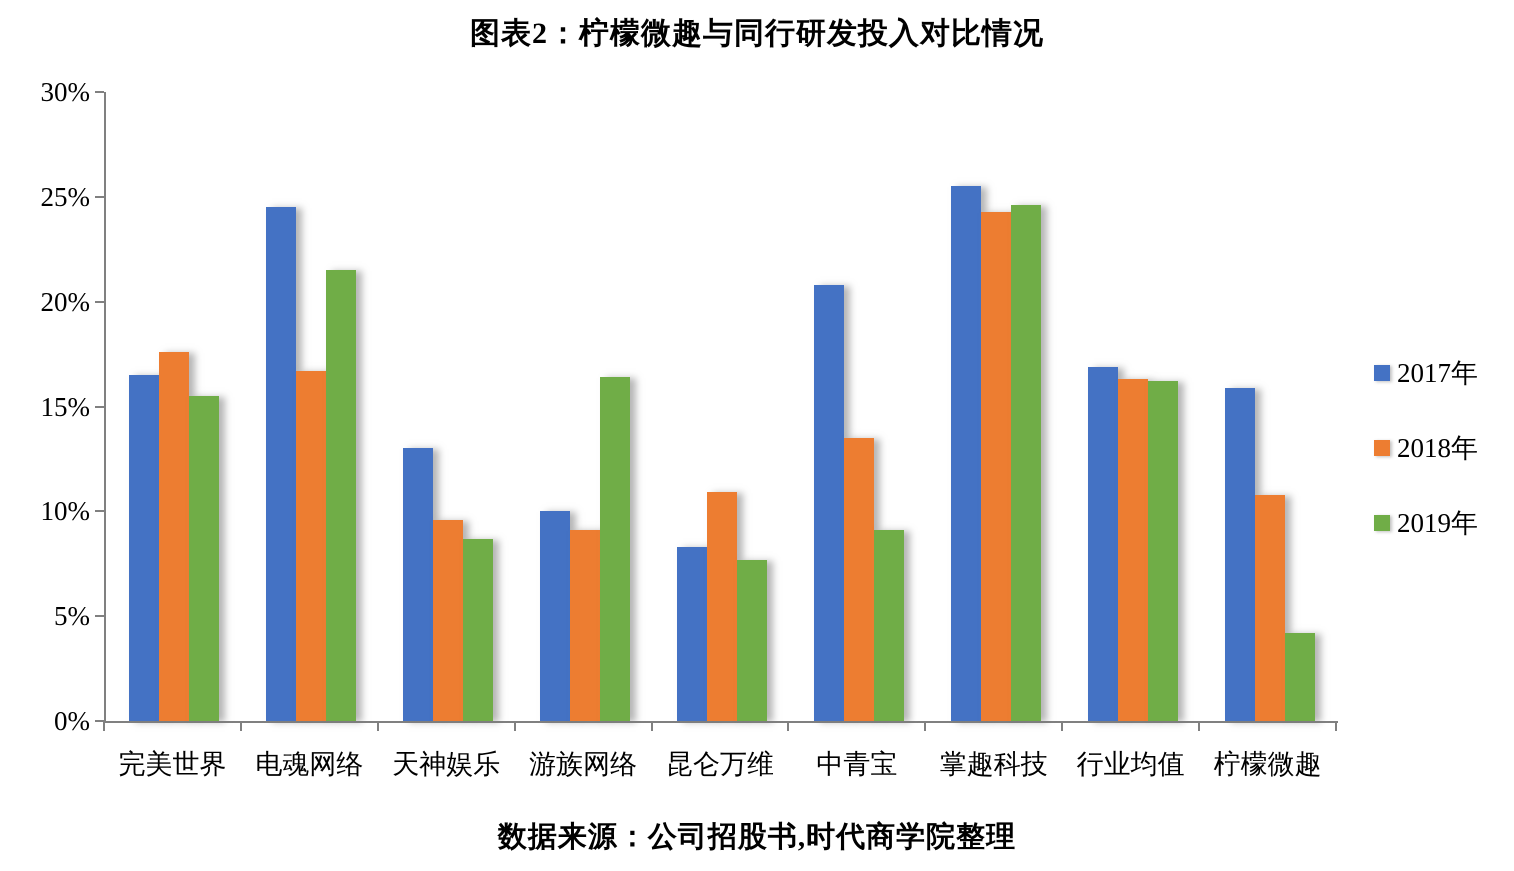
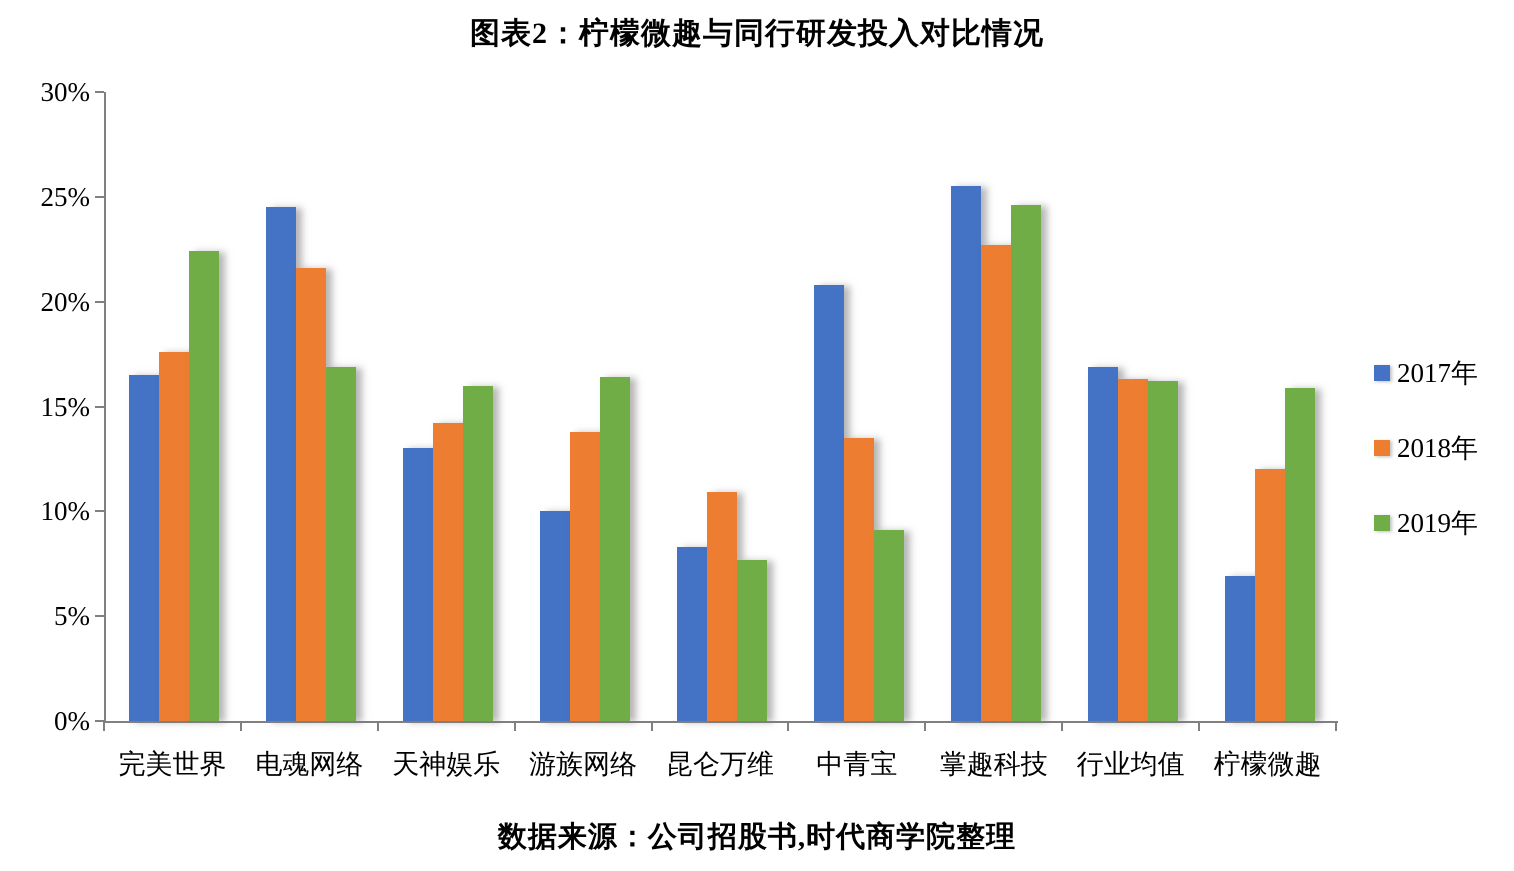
2019年/完美世界: 15.5% -> 22.4%
2018年/电魂网络: 16.7% -> 21.6%
2019年/电魂网络: 21.5% -> 16.9%
2018年/天神娱乐: 9.6% -> 14.2%
2019年/天神娱乐: 8.7% -> 16.0%
2018年/游族网络: 9.1% -> 13.8%
2018年/掌趣科技: 24.3% -> 22.7%
2017年/柠檬微趣: 15.9% -> 6.9%
2018年/柠檬微趣: 10.8% -> 12.0%
2019年/柠檬微趣: 4.2% -> 15.9%
